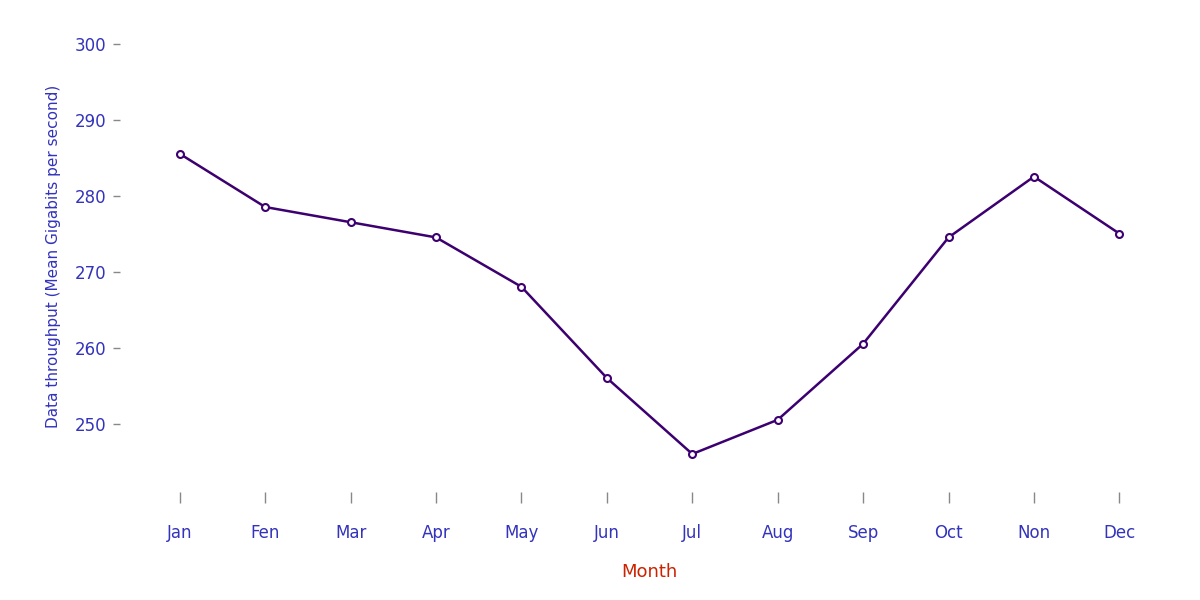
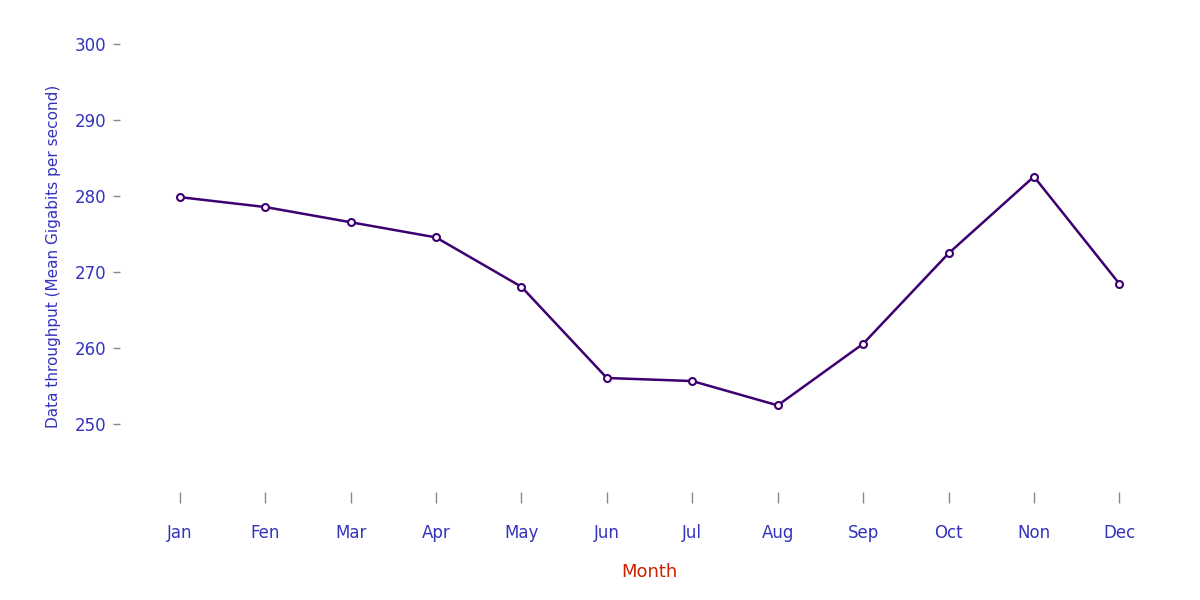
Jan: 285.5 -> 279.8
Jul: 246.0 -> 255.6
Aug: 250.5 -> 252.4
Oct: 274.5 -> 272.4
Dec: 275.0 -> 268.4
